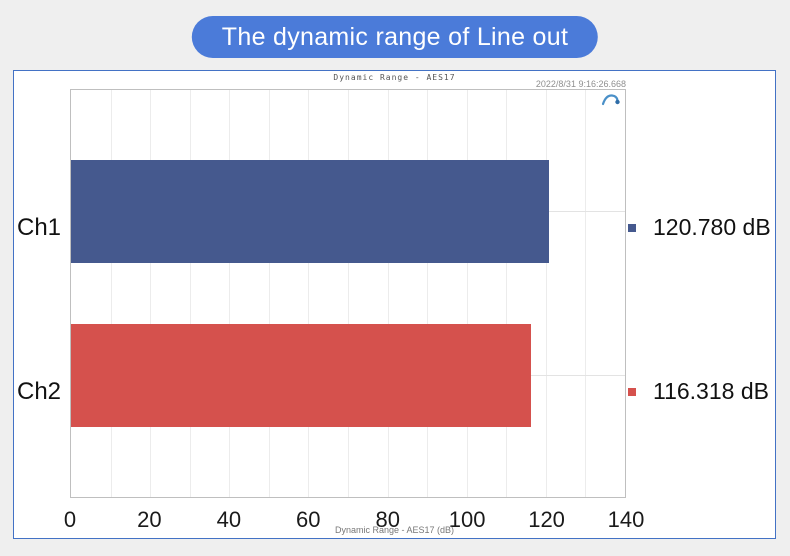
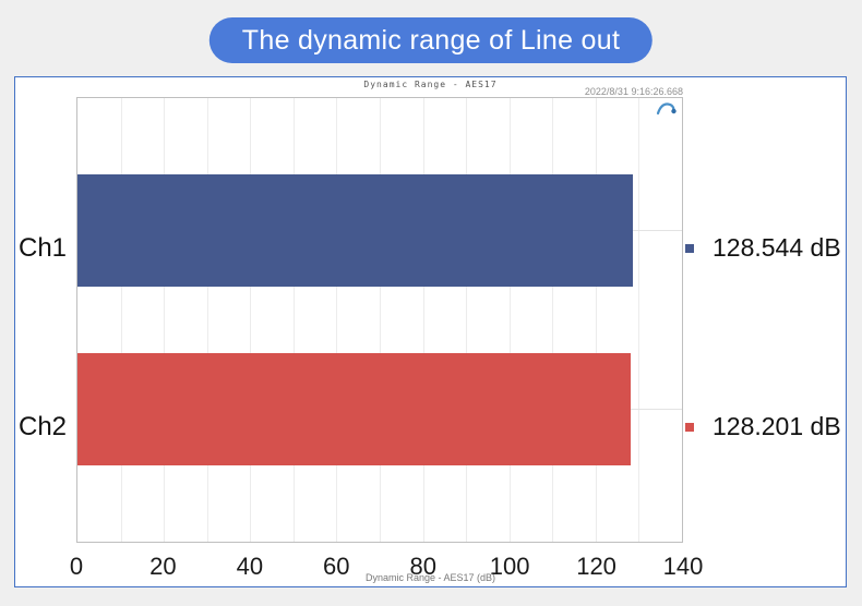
Ch1: 120.780 -> 128.544
Ch2: 116.318 -> 128.201
